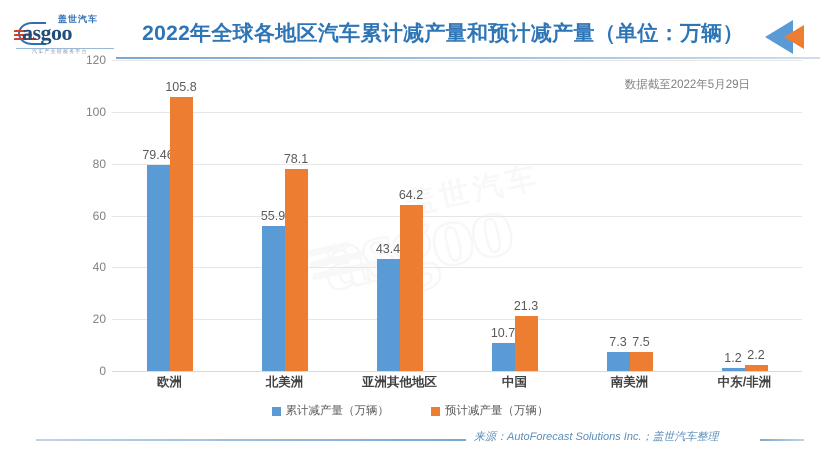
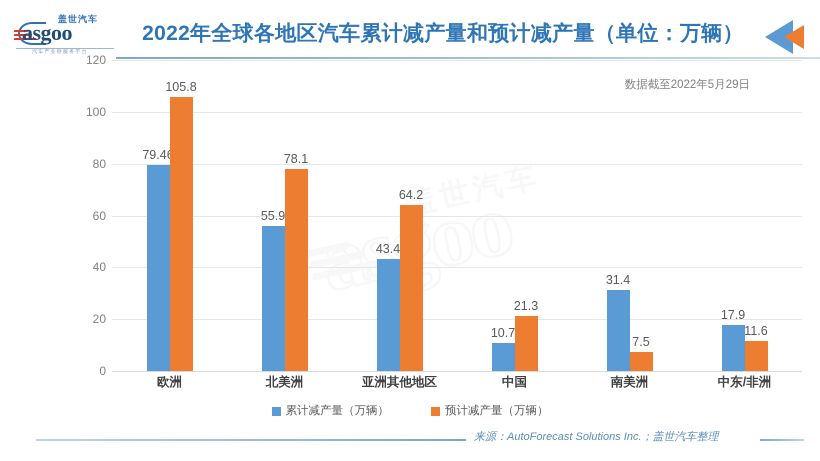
累计减产量（万辆）/南美洲: 7.3 -> 31.4
累计减产量（万辆）/中东/非洲: 1.2 -> 17.9
预计减产量（万辆）/中东/非洲: 2.2 -> 11.6
